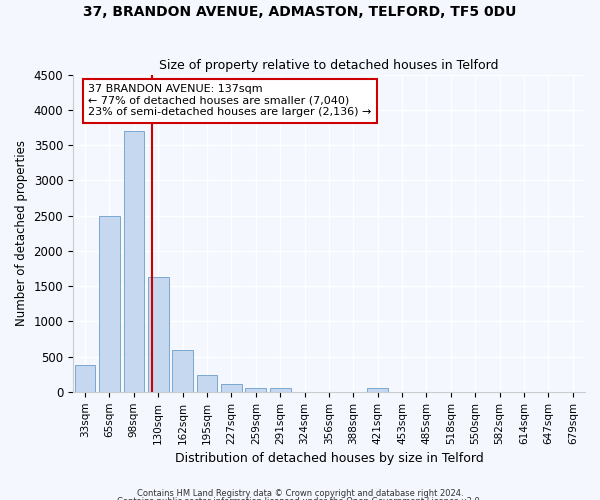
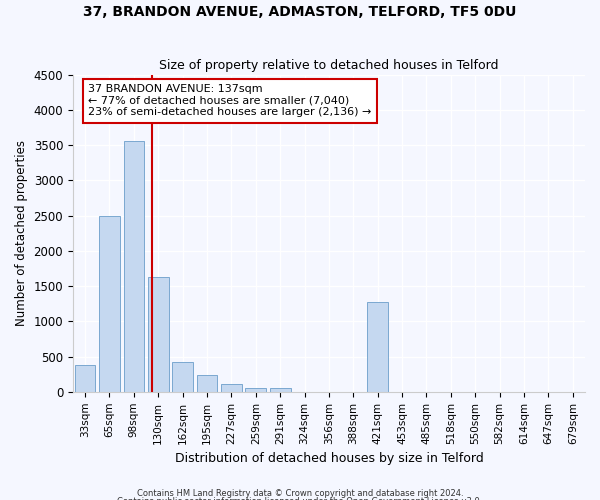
98sqm: 3700 -> 3560
162sqm: 600 -> 420
421sqm: 60 -> 1280
